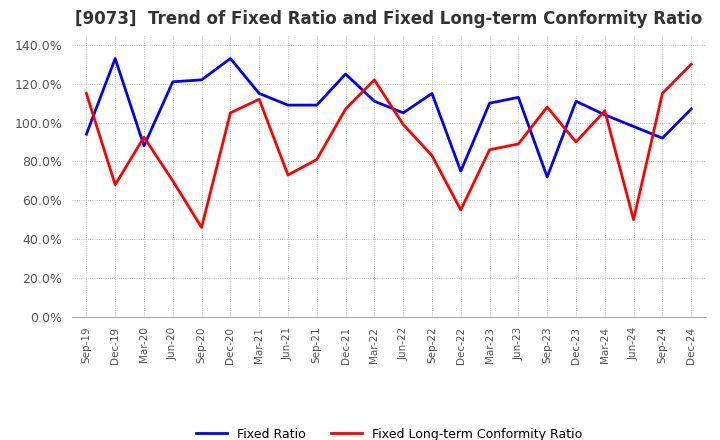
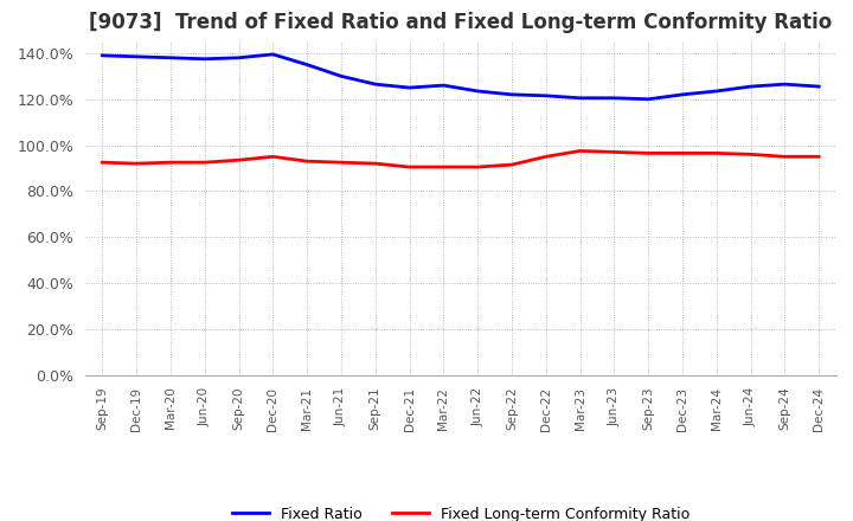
Fixed Ratio/Sep-19: 94% -> 139%
Fixed Long-term Conformity Ratio/Sep-19: 115% -> 92%
Fixed Ratio/Dec-19: 133% -> 138%
Fixed Long-term Conformity Ratio/Dec-19: 68% -> 92%
Fixed Ratio/Mar-20: 88% -> 138%
Fixed Ratio/Jun-20: 121% -> 138%
Fixed Long-term Conformity Ratio/Jun-20: 70% -> 92%
Fixed Ratio/Sep-20: 122% -> 138%
Fixed Long-term Conformity Ratio/Sep-20: 46% -> 94%
Fixed Ratio/Dec-20: 133% -> 140%
Fixed Long-term Conformity Ratio/Dec-20: 105% -> 95%
Fixed Ratio/Mar-21: 115% -> 135%
Fixed Long-term Conformity Ratio/Mar-21: 112% -> 93%
Fixed Ratio/Jun-21: 109% -> 130%
Fixed Long-term Conformity Ratio/Jun-21: 73% -> 92%
Fixed Ratio/Sep-21: 109% -> 126%
Fixed Long-term Conformity Ratio/Sep-21: 81% -> 92%
Fixed Long-term Conformity Ratio/Dec-21: 107% -> 90%
Fixed Ratio/Mar-22: 111% -> 126%
Fixed Long-term Conformity Ratio/Mar-22: 122% -> 90%
Fixed Ratio/Jun-22: 105% -> 124%
Fixed Long-term Conformity Ratio/Jun-22: 99% -> 90%
Fixed Ratio/Sep-22: 115% -> 122%
Fixed Long-term Conformity Ratio/Sep-22: 83% -> 92%
Fixed Ratio/Dec-22: 75% -> 122%
Fixed Long-term Conformity Ratio/Dec-22: 55% -> 95%
Fixed Ratio/Mar-23: 110% -> 120%
Fixed Long-term Conformity Ratio/Mar-23: 86% -> 98%
Fixed Ratio/Jun-23: 113% -> 120%
Fixed Long-term Conformity Ratio/Jun-23: 89% -> 97%
Fixed Ratio/Sep-23: 72% -> 120%
Fixed Long-term Conformity Ratio/Sep-23: 108% -> 96%
Fixed Ratio/Dec-23: 111% -> 122%
Fixed Long-term Conformity Ratio/Dec-23: 90% -> 96%
Fixed Ratio/Mar-24: 104% -> 124%
Fixed Long-term Conformity Ratio/Mar-24: 106% -> 96%
Fixed Ratio/Jun-24: 98% -> 126%
Fixed Long-term Conformity Ratio/Jun-24: 50% -> 96%
Fixed Ratio/Sep-24: 92% -> 126%
Fixed Long-term Conformity Ratio/Sep-24: 115% -> 95%
Fixed Ratio/Dec-24: 107% -> 126%
Fixed Long-term Conformity Ratio/Dec-24: 130% -> 95%
